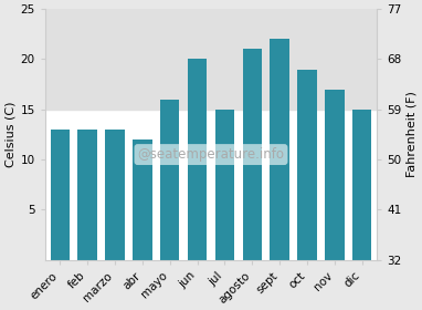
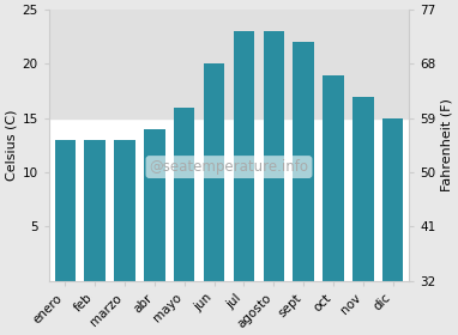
abr: 12 -> 14
jul: 15 -> 23
agosto: 21 -> 23
